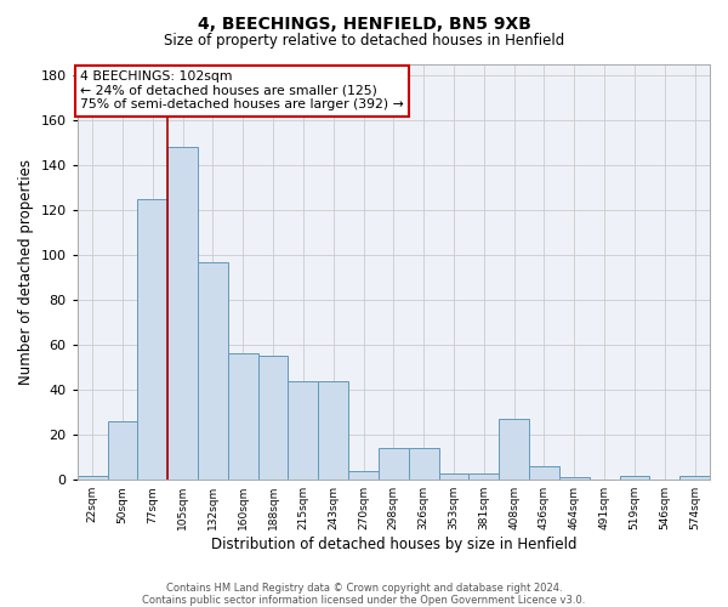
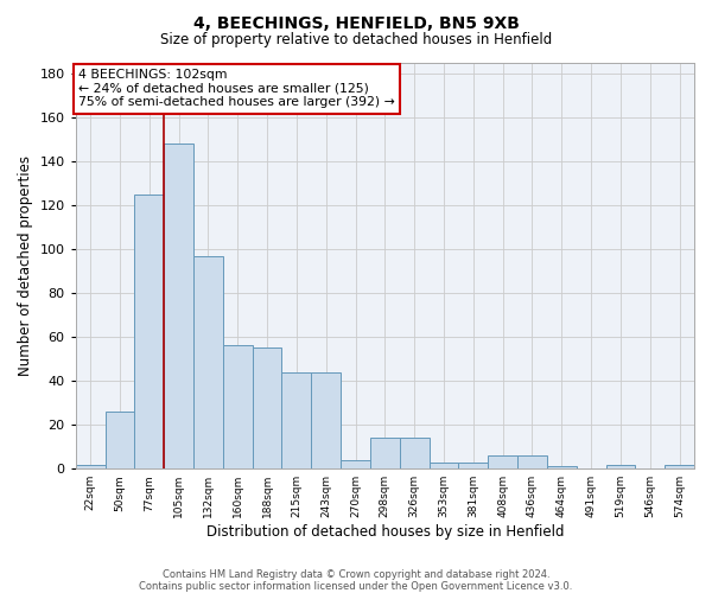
408sqm: 27 -> 6
